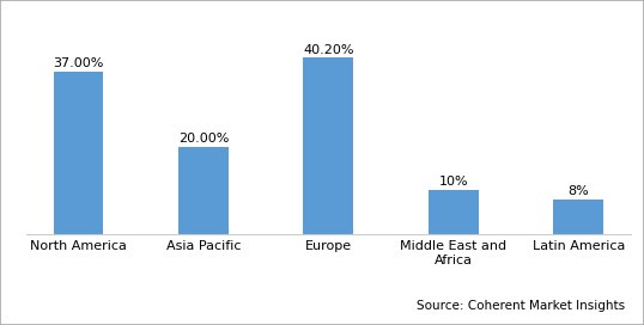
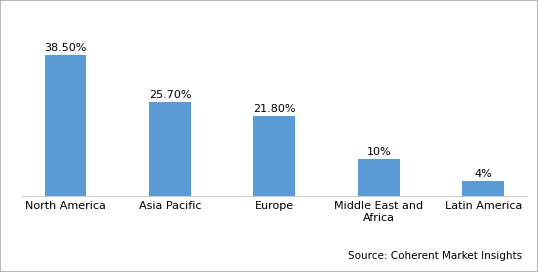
North America: 37.00% -> 38.50%
Asia Pacific: 20.00% -> 25.70%
Europe: 40.20% -> 21.80%
Latin America: 8% -> 4%
